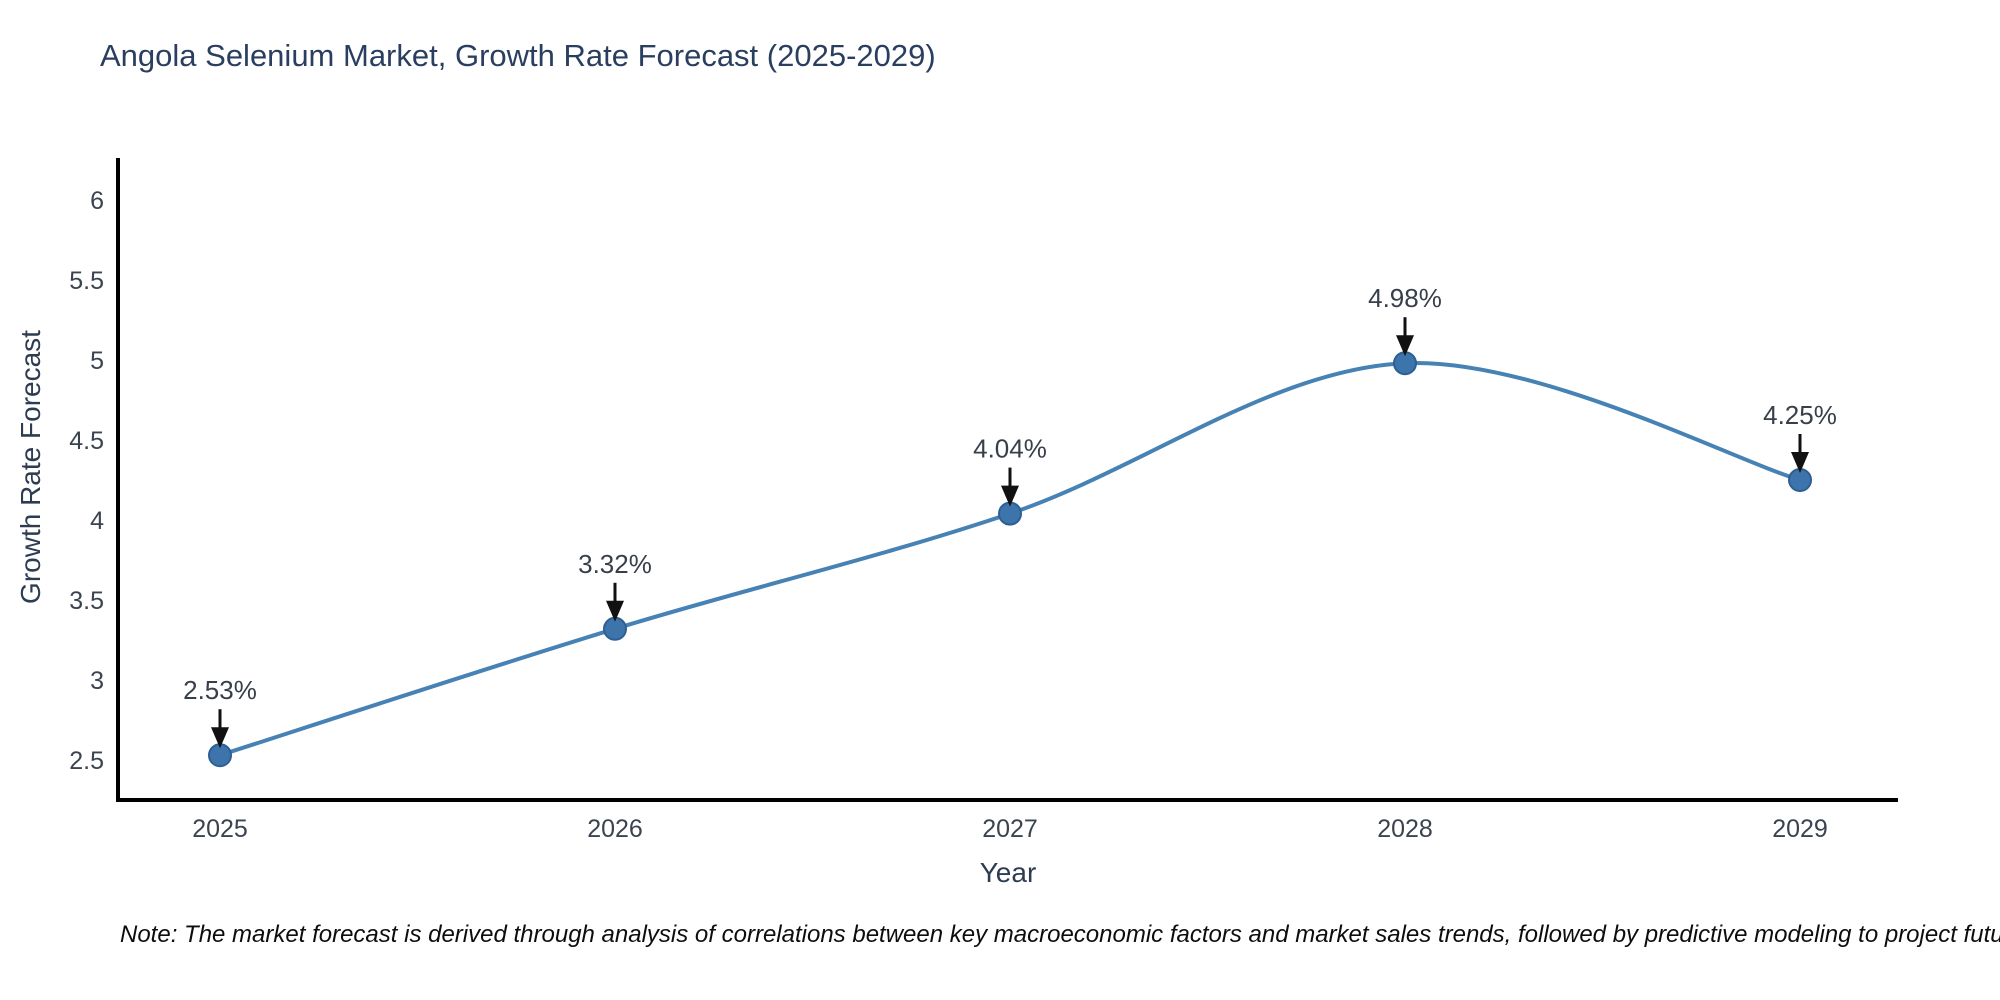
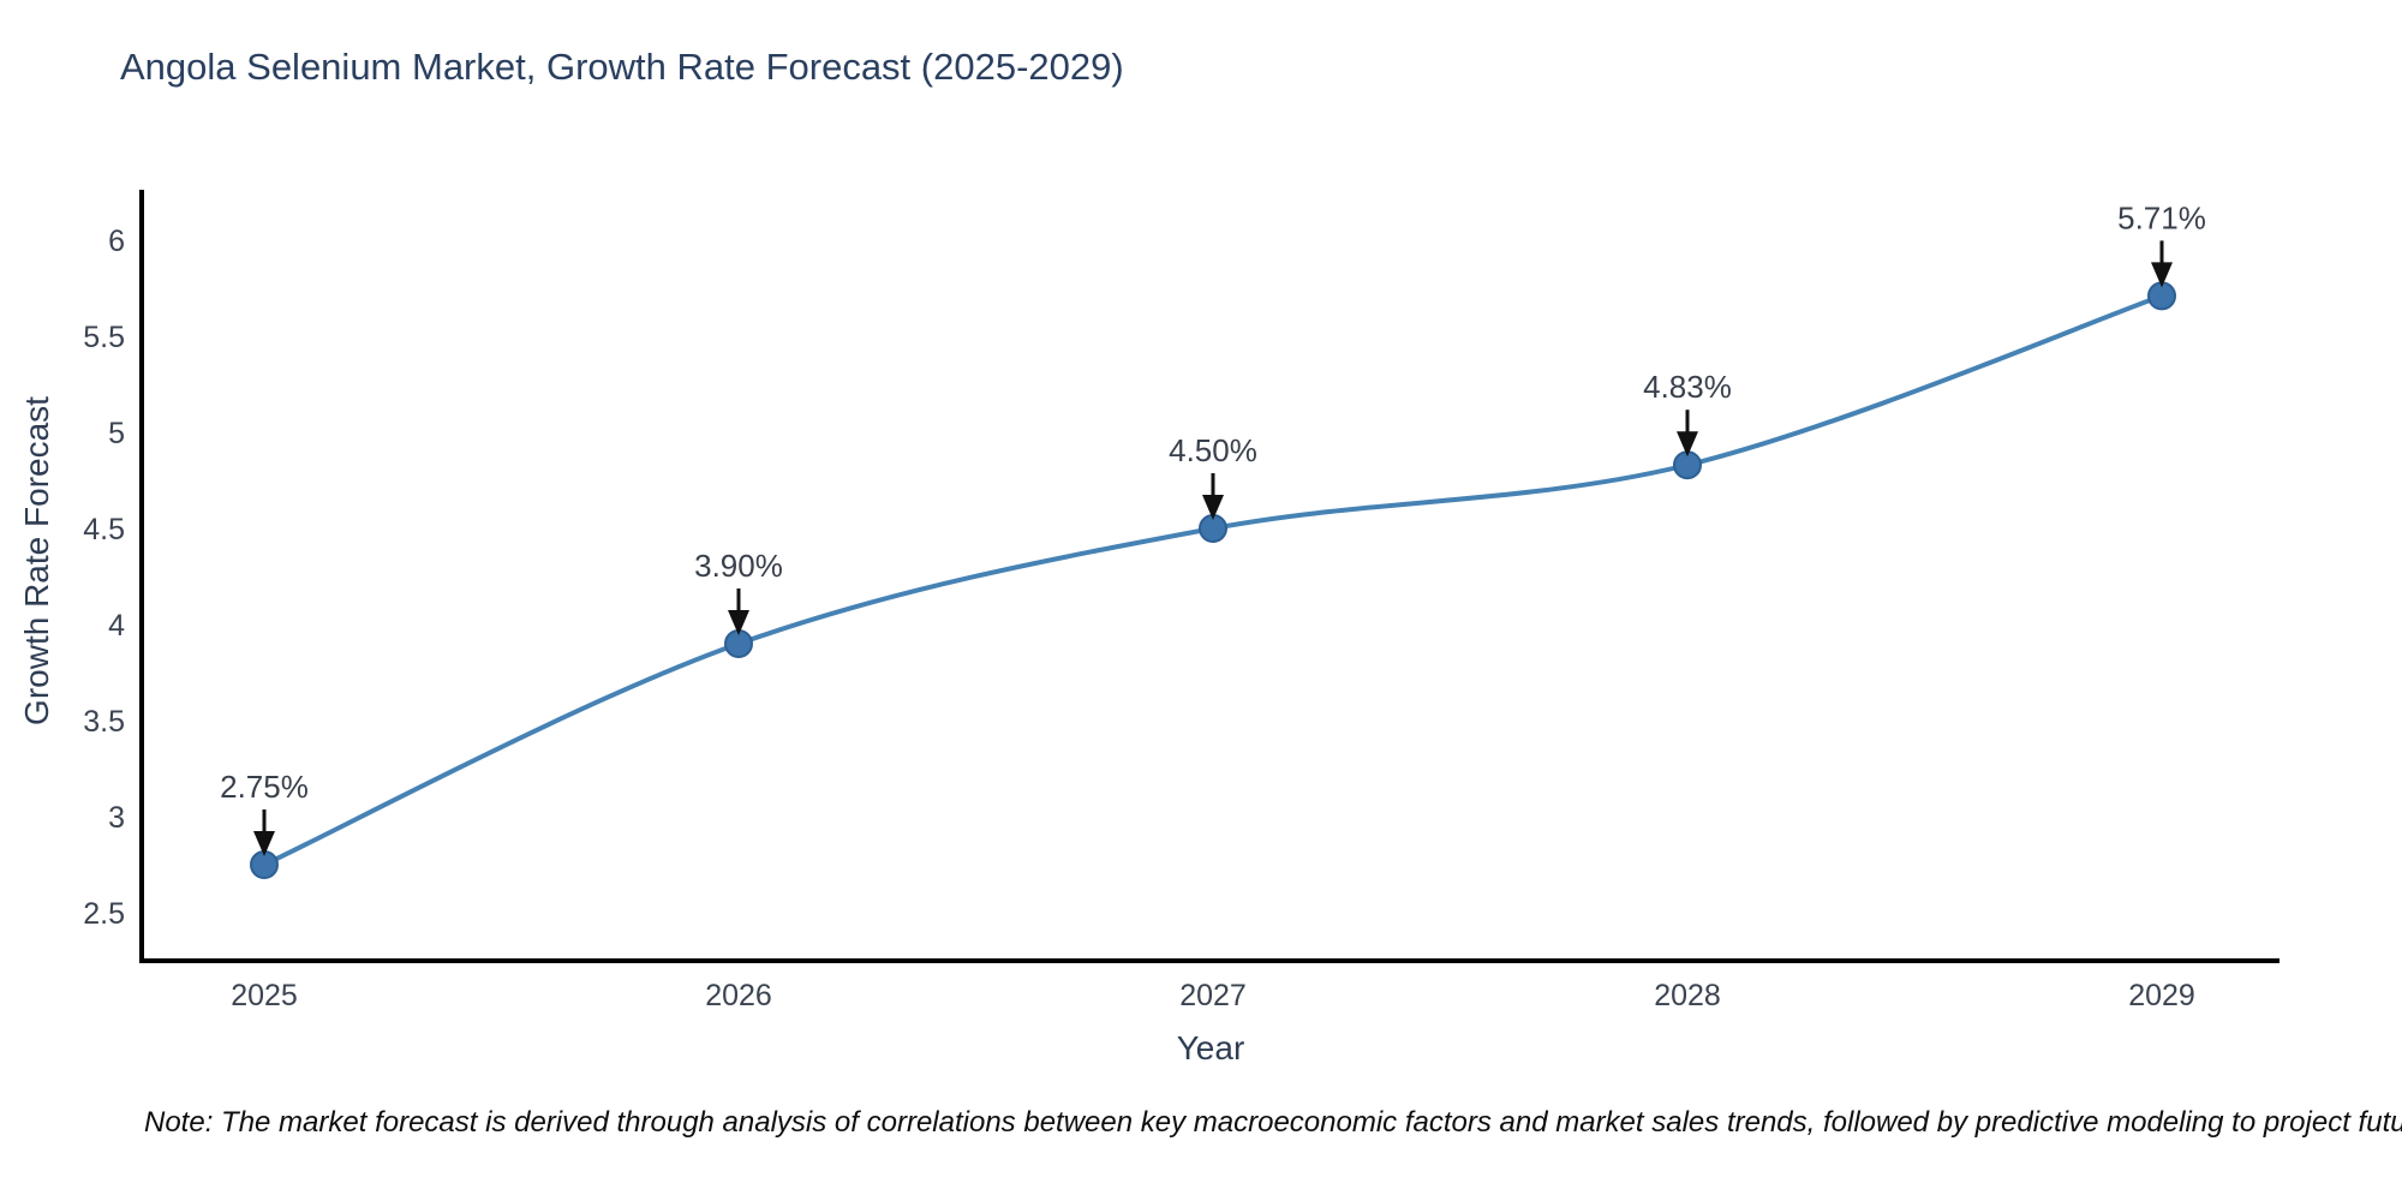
2025: 2.53% -> 2.75%
2026: 3.32% -> 3.90%
2027: 4.04% -> 4.50%
2028: 4.98% -> 4.83%
2029: 4.25% -> 5.71%
